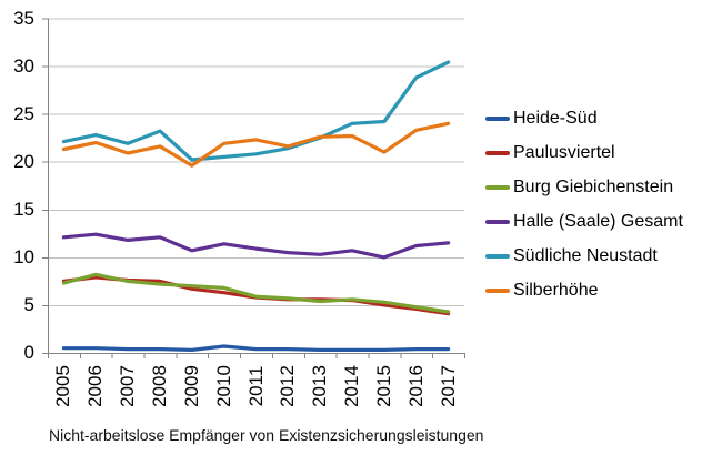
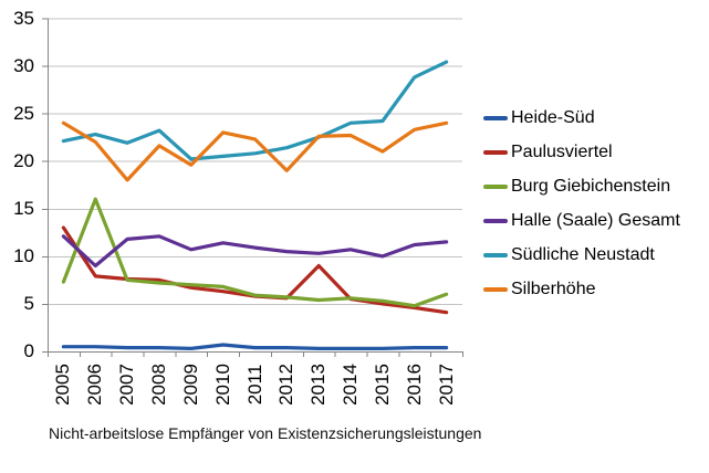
Paulusviertel/2005: 8 -> 13
Silberhöhe/2005: 21 -> 24
Burg Giebichenstein/2006: 8 -> 16
Halle (Saale) Gesamt/2006: 12 -> 9
Silberhöhe/2007: 21 -> 18
Silberhöhe/2010: 22 -> 23
Silberhöhe/2012: 22 -> 19
Paulusviertel/2013: 6 -> 9
Burg Giebichenstein/2017: 4 -> 6
